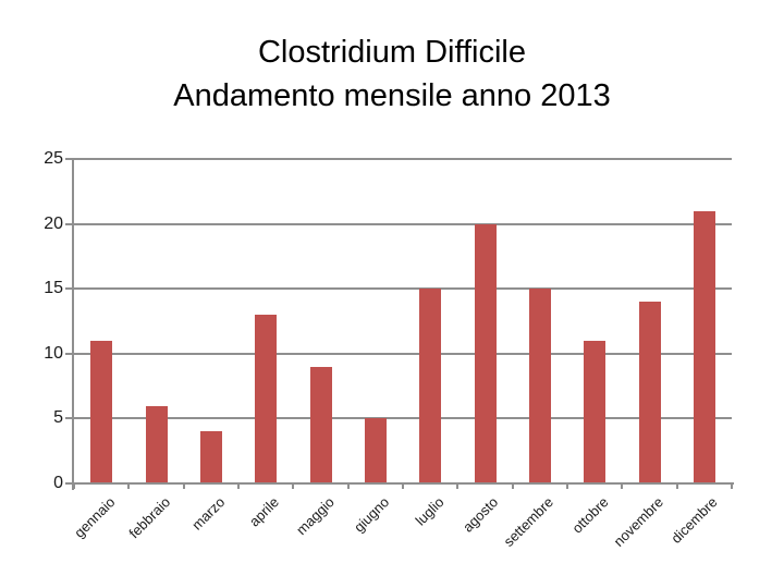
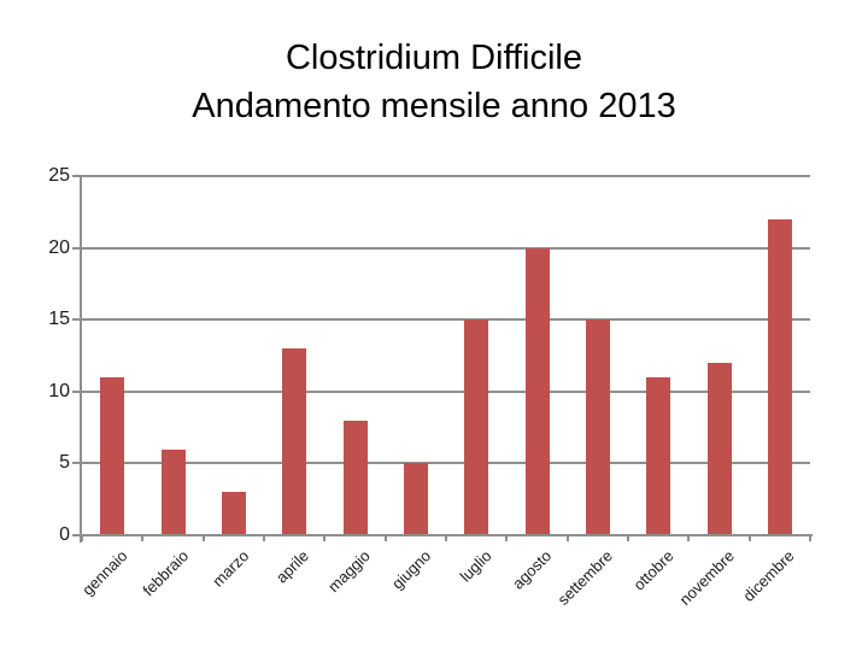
marzo: 4 -> 3
maggio: 9 -> 8
novembre: 14 -> 12
dicembre: 21 -> 22
